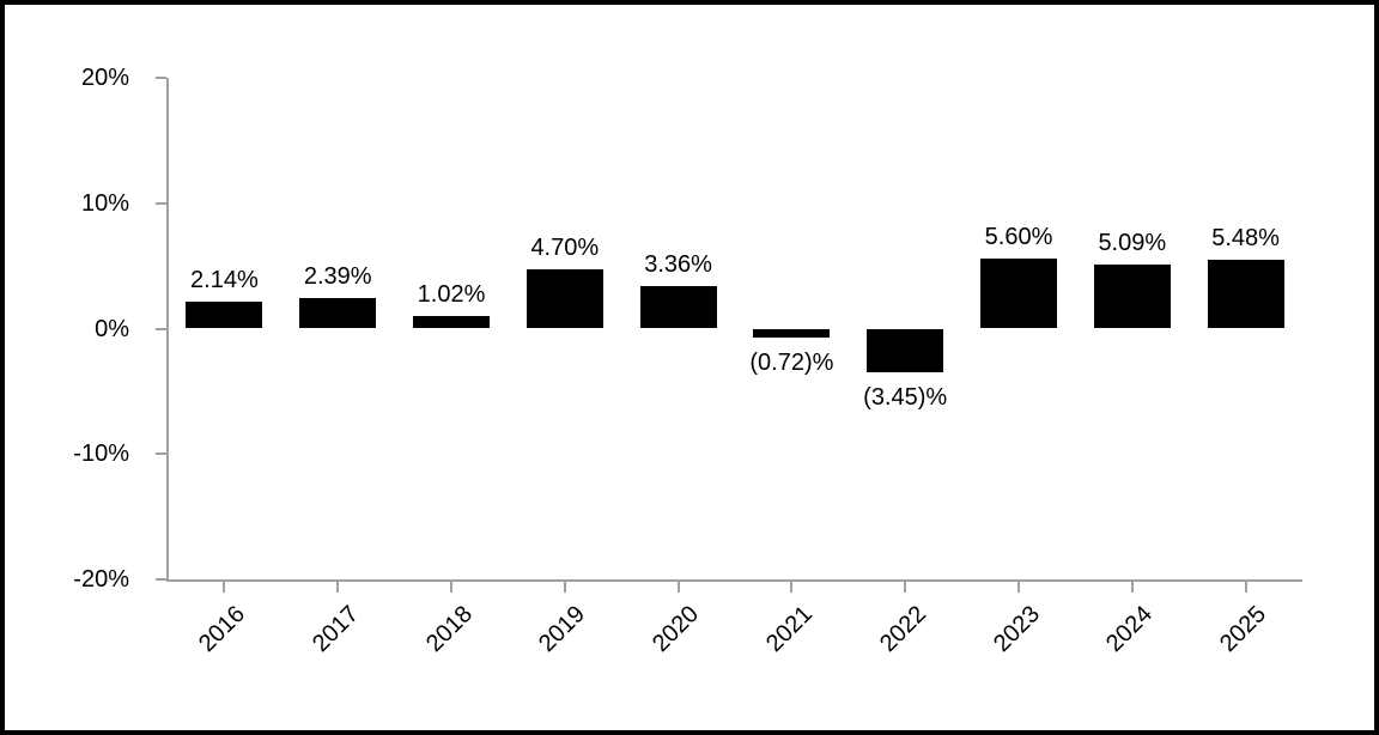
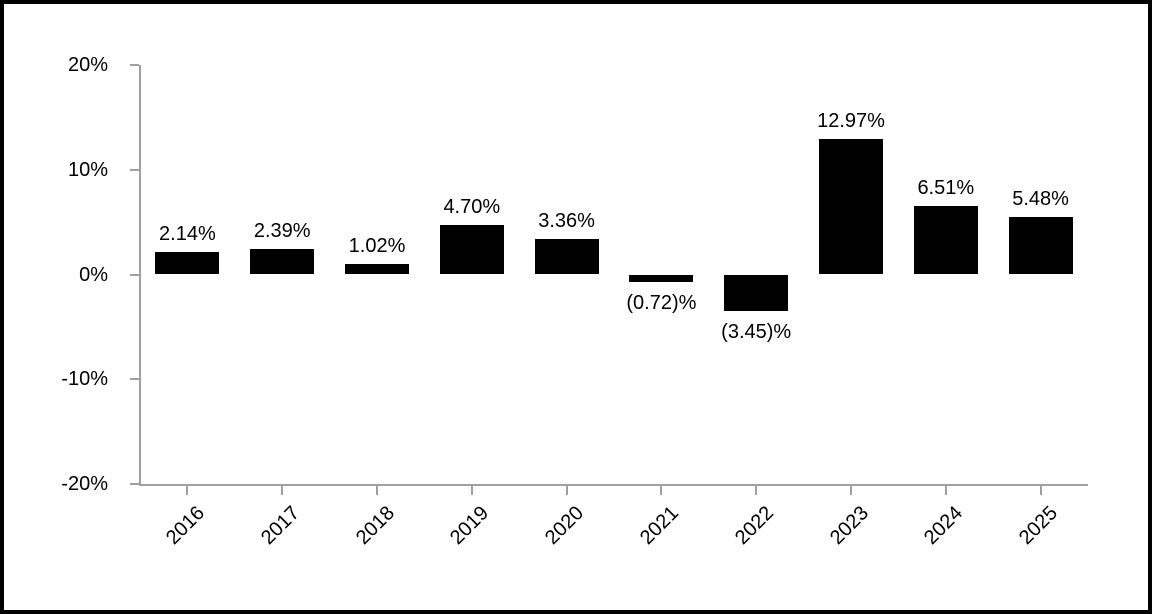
2023: 5.60% -> 12.97%
2024: 5.09% -> 6.51%
